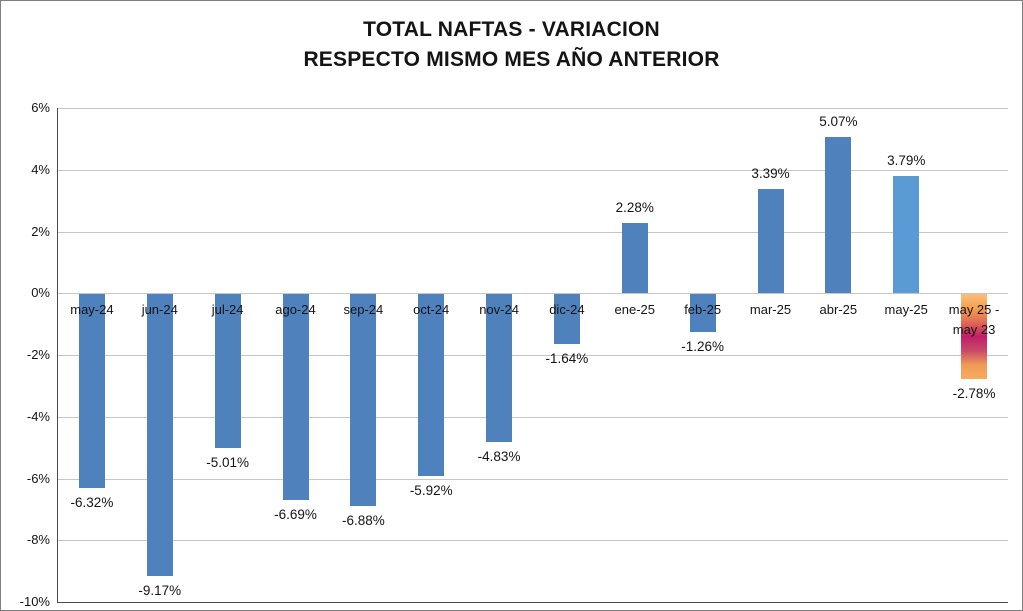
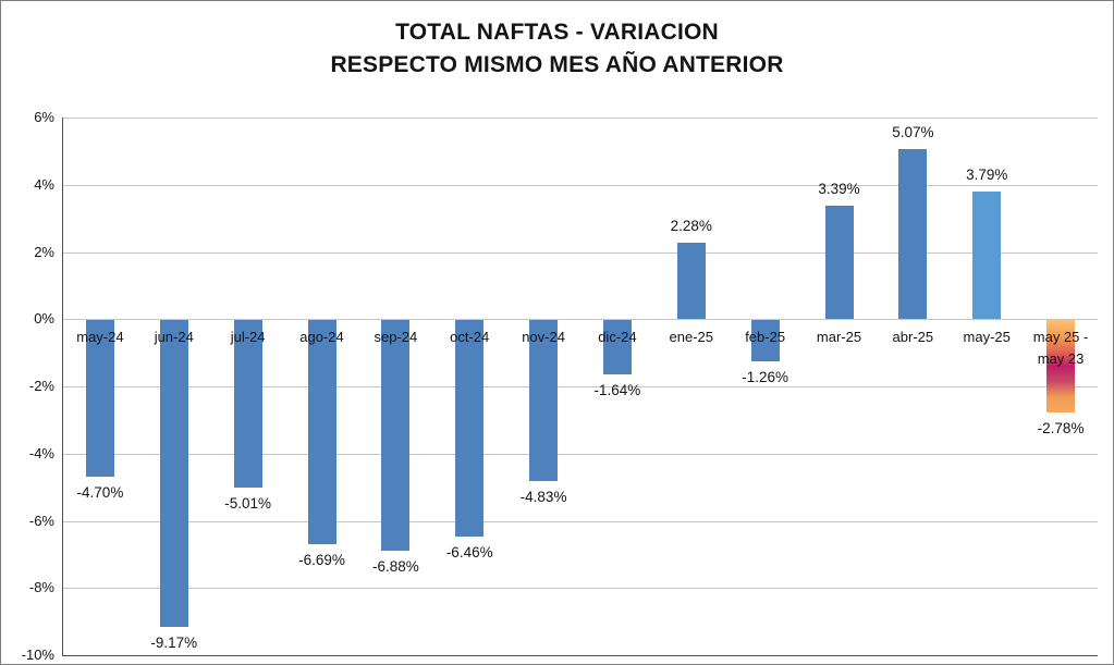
may-24: -6.32% -> -4.70%
oct-24: -5.92% -> -6.46%
